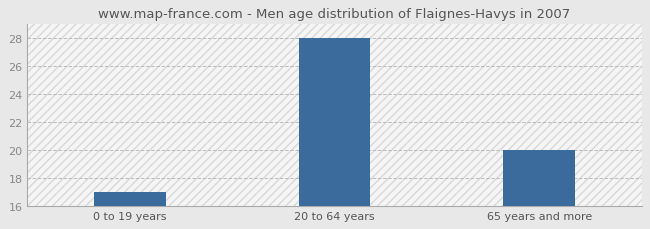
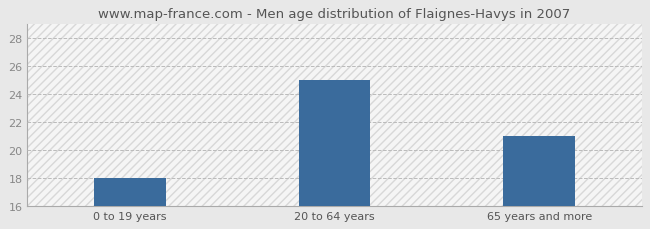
0 to 19 years: 17 -> 18
20 to 64 years: 28 -> 25
65 years and more: 20 -> 21
